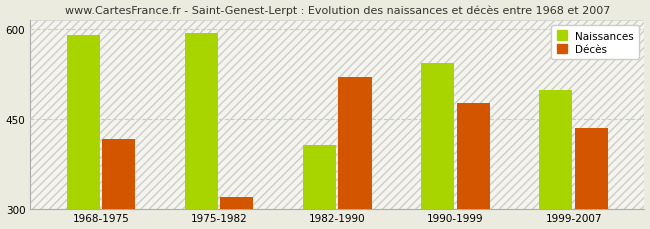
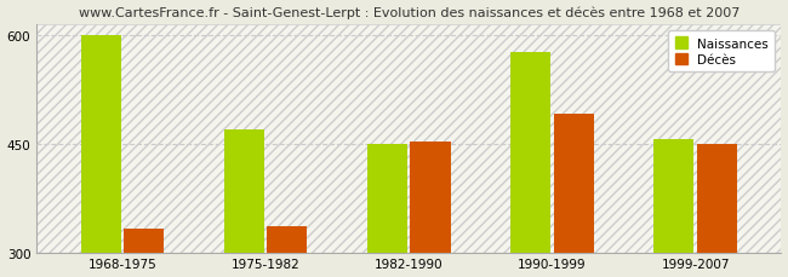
Naissances/1968-1975: 590 -> 600
Décès/1968-1975: 416 -> 332
Naissances/1975-1982: 594 -> 470
Décès/1975-1982: 320 -> 336
Naissances/1982-1990: 406 -> 449
Décès/1982-1990: 520 -> 453
Naissances/1990-1999: 544 -> 577
Décès/1990-1999: 476 -> 491
Naissances/1999-2007: 498 -> 457
Décès/1999-2007: 434 -> 450
